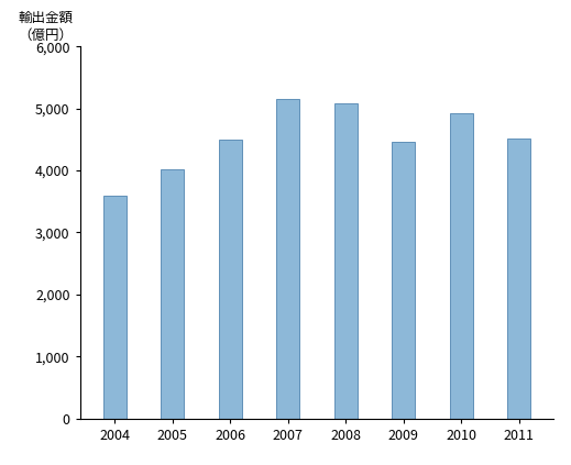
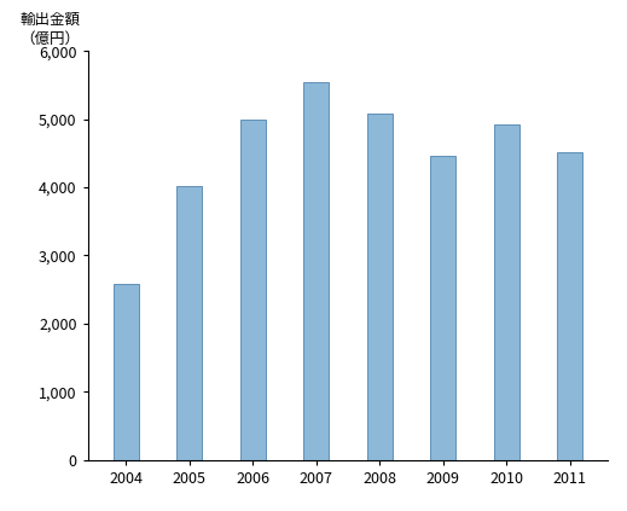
2004: 3,600 -> 2,580
2006: 4,490 -> 5,000
2007: 5,160 -> 5,540
